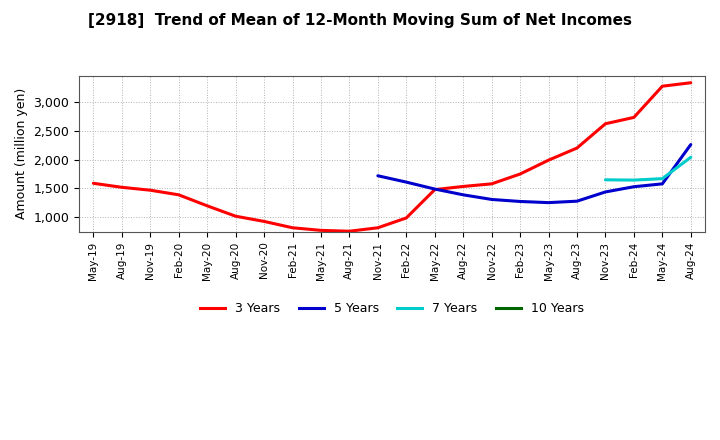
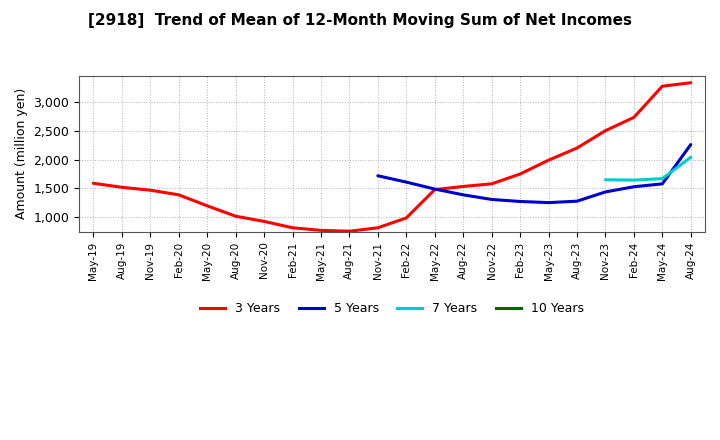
3 Years/Nov-23: 2,620 -> 2,500
